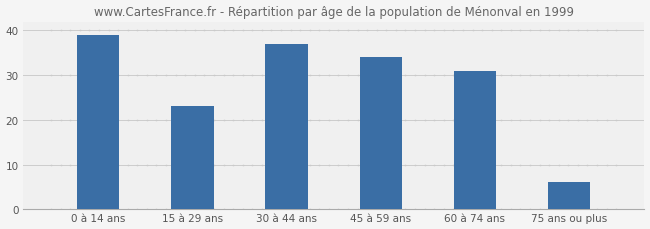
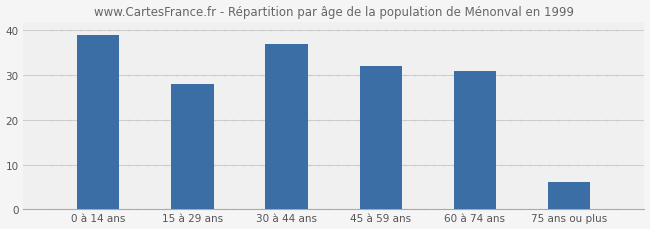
15 à 29 ans: 23 -> 28
45 à 59 ans: 34 -> 32
